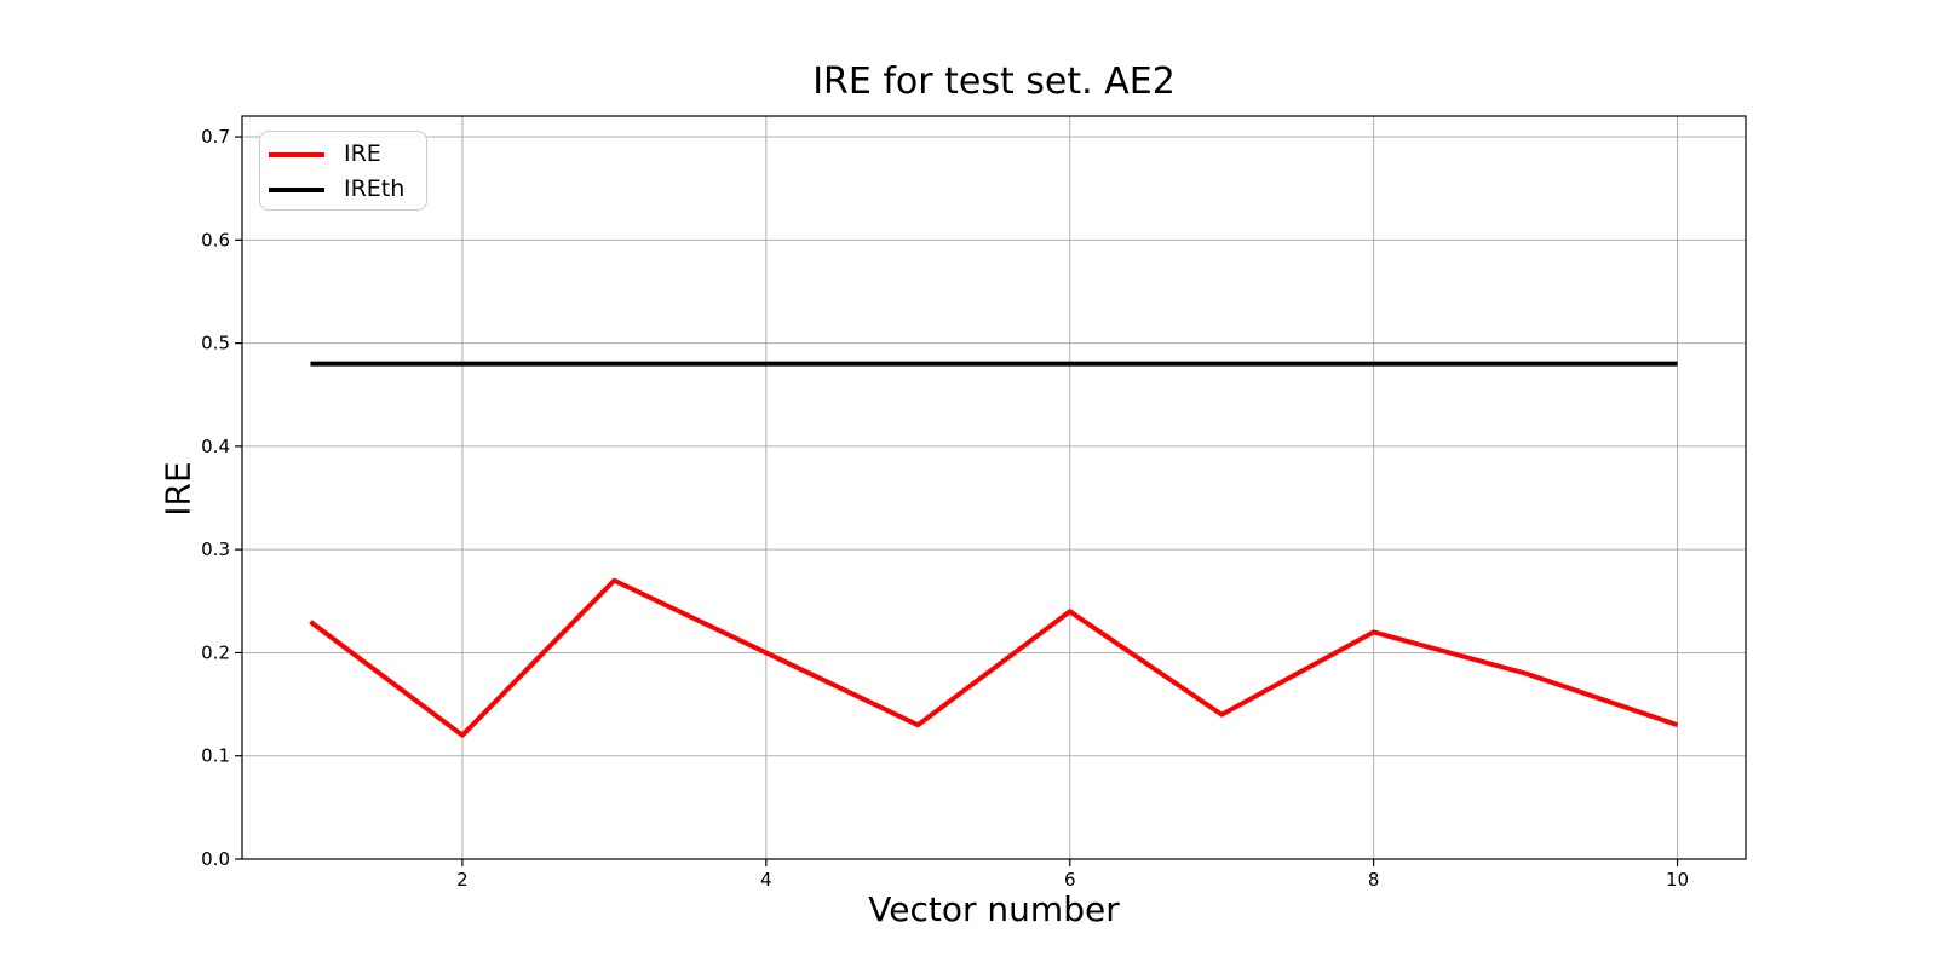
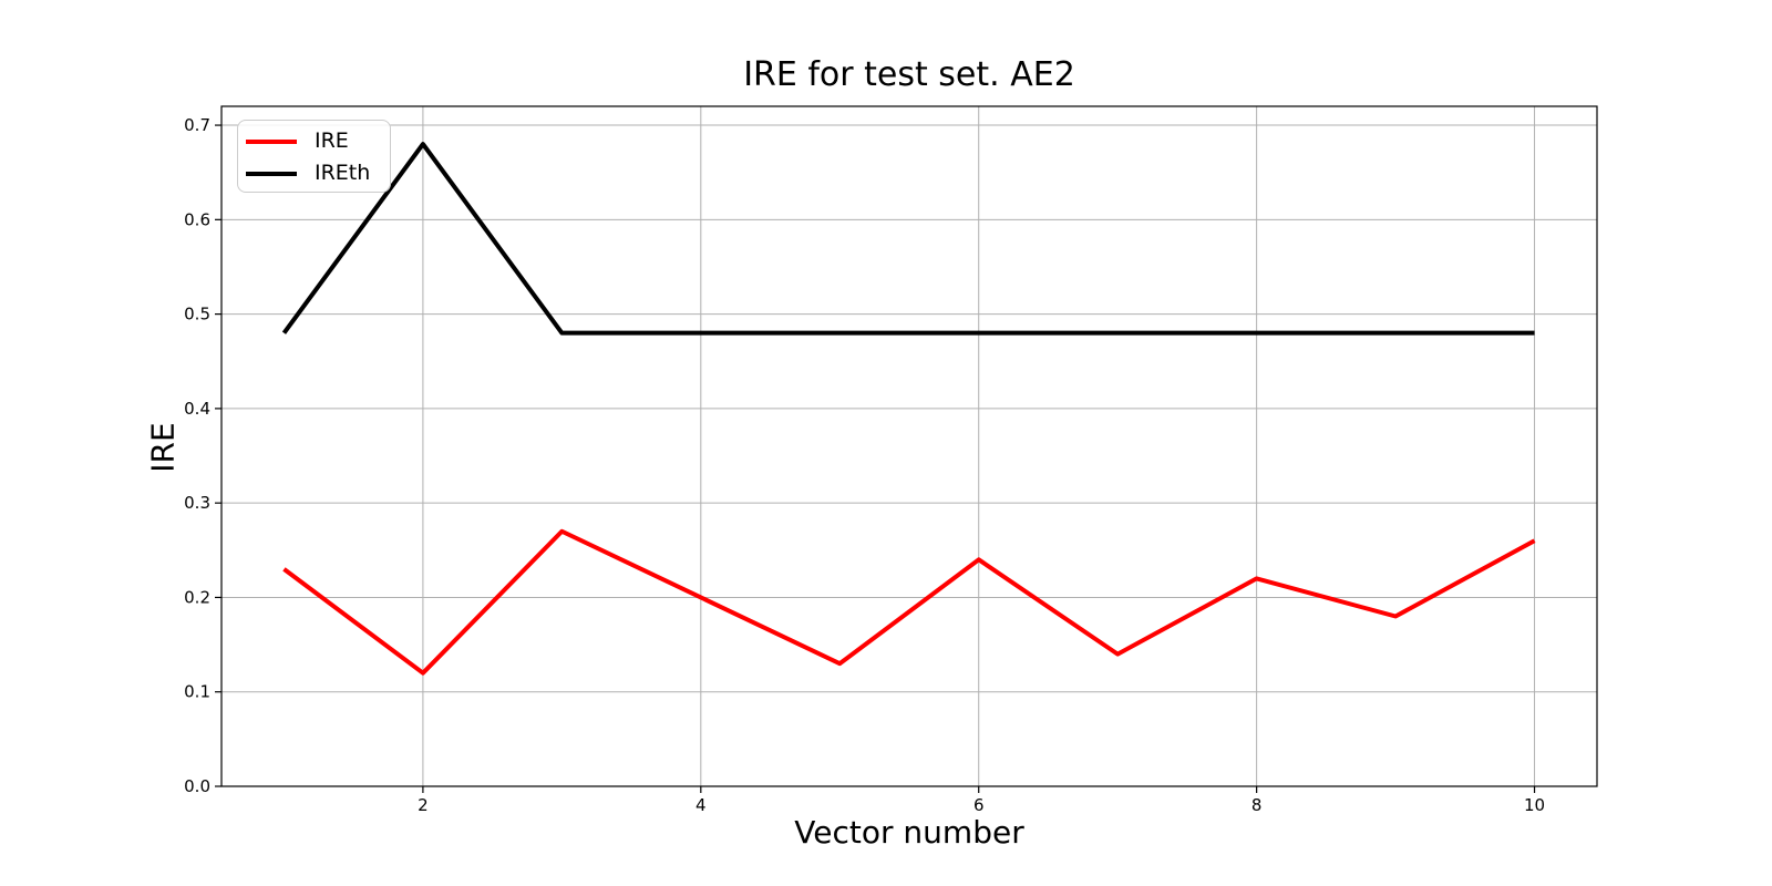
IREth/2: 0.48 -> 0.68
IRE/10: 0.13 -> 0.26
